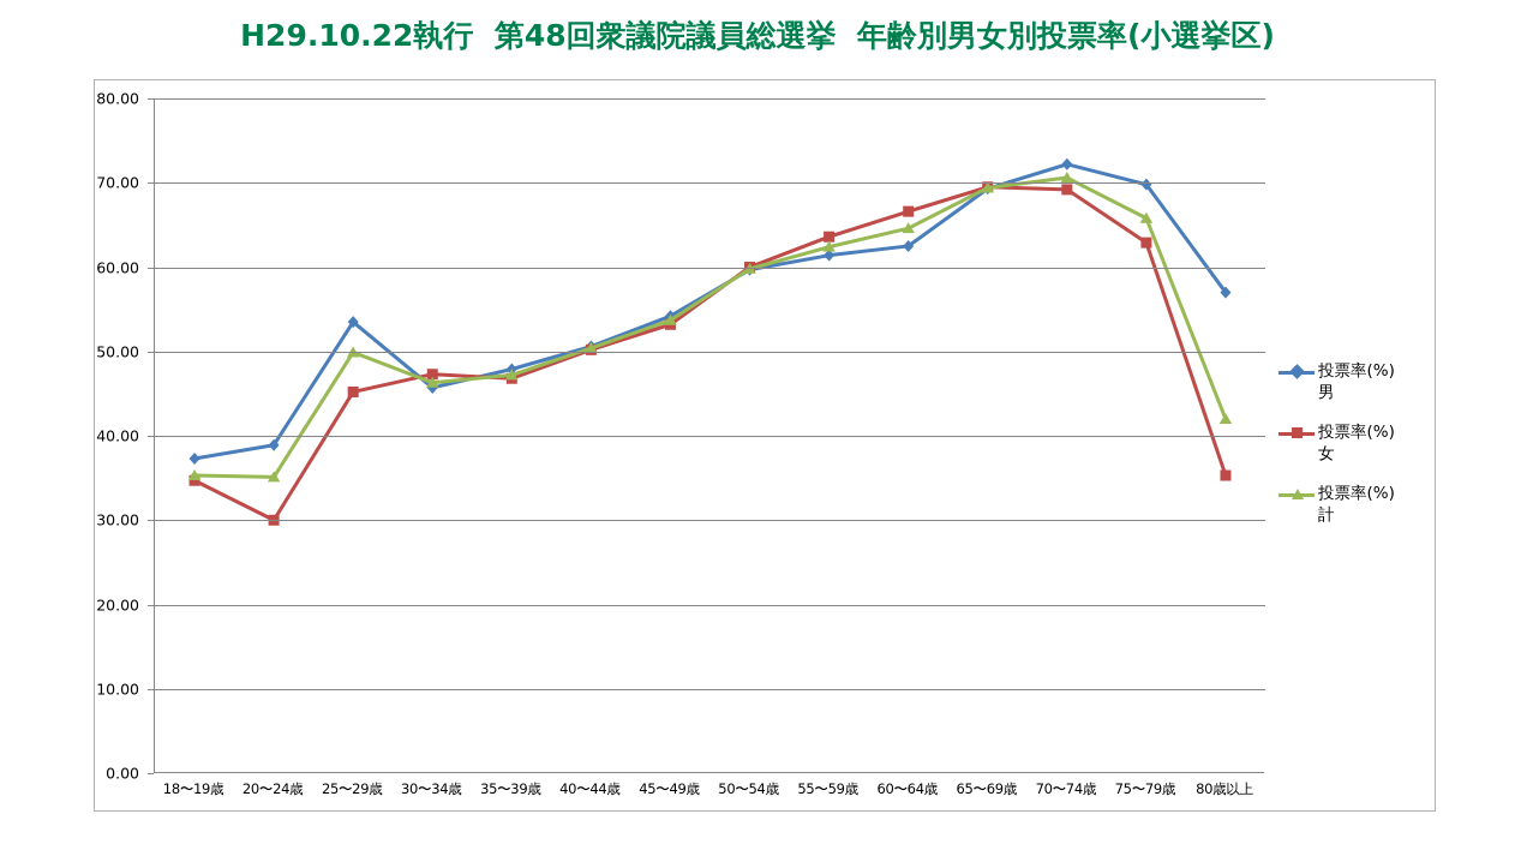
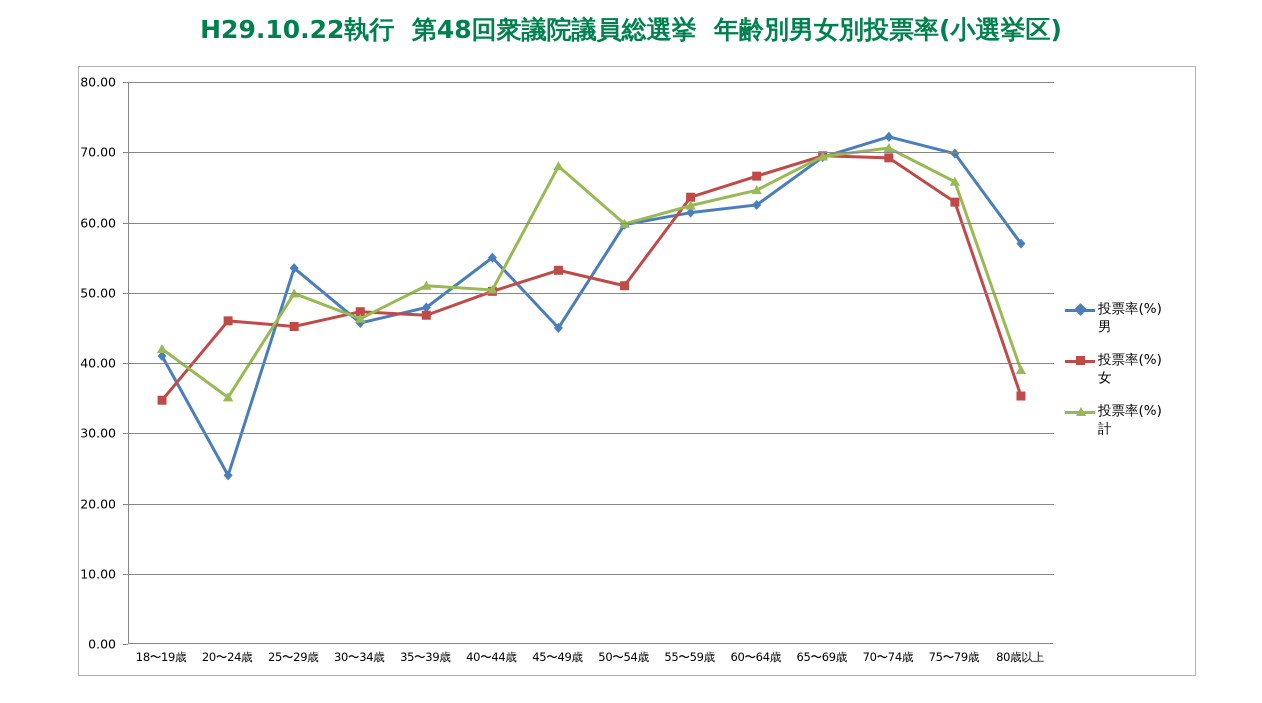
投票率(%)男/18〜19歳: 37 -> 41
投票率(%)計/18〜19歳: 35 -> 42
投票率(%)男/20〜24歳: 39 -> 24
投票率(%)女/20〜24歳: 30 -> 46
投票率(%)計/35〜39歳: 47 -> 51
投票率(%)男/40〜44歳: 51 -> 55
投票率(%)男/45〜49歳: 54 -> 45
投票率(%)計/45〜49歳: 54 -> 68
投票率(%)女/50〜54歳: 60 -> 51
投票率(%)計/80歳以上: 42 -> 39
